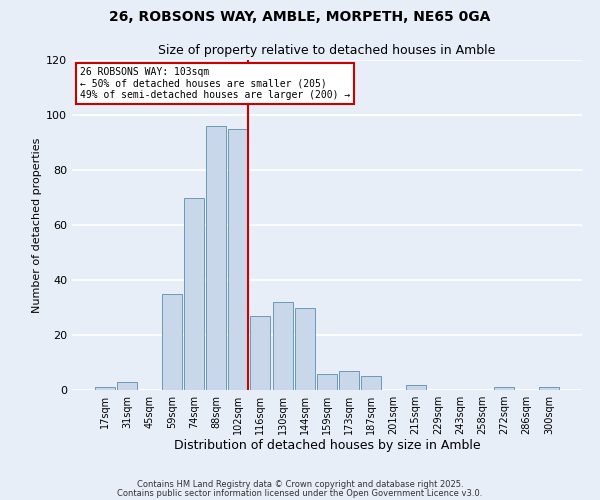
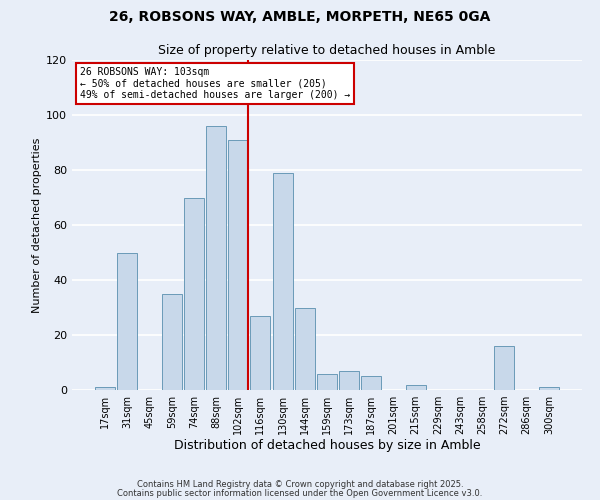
31sqm: 3 -> 50
102sqm: 95 -> 91
130sqm: 32 -> 79
272sqm: 1 -> 16
